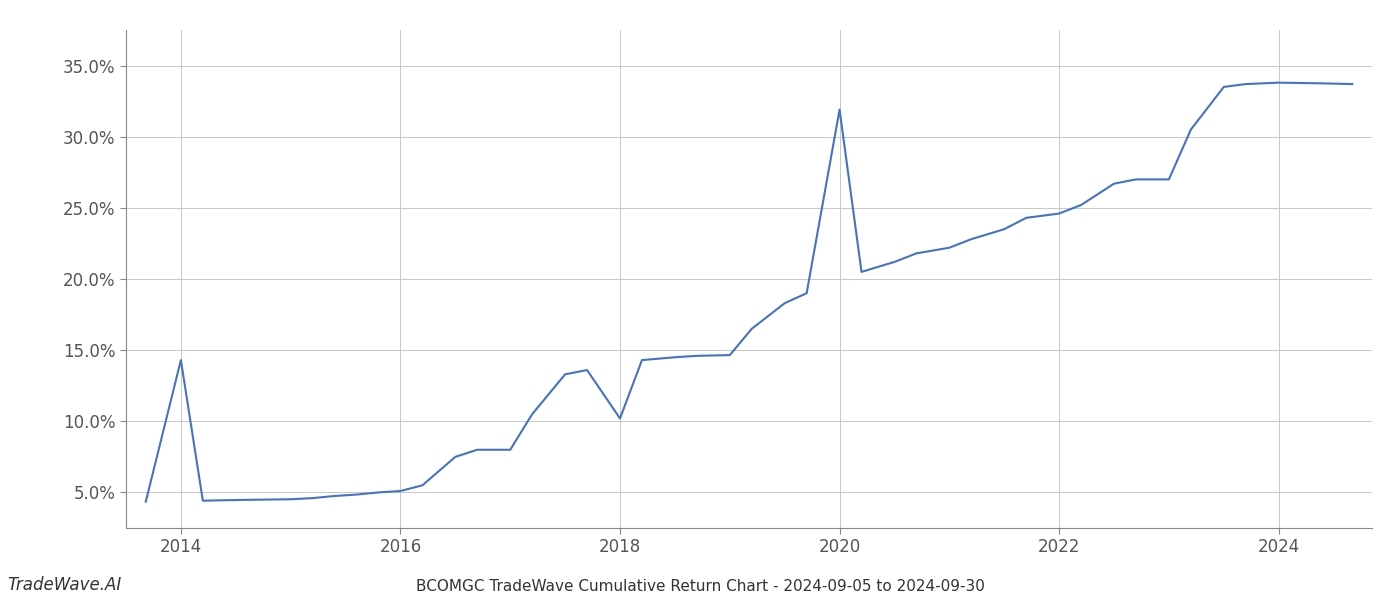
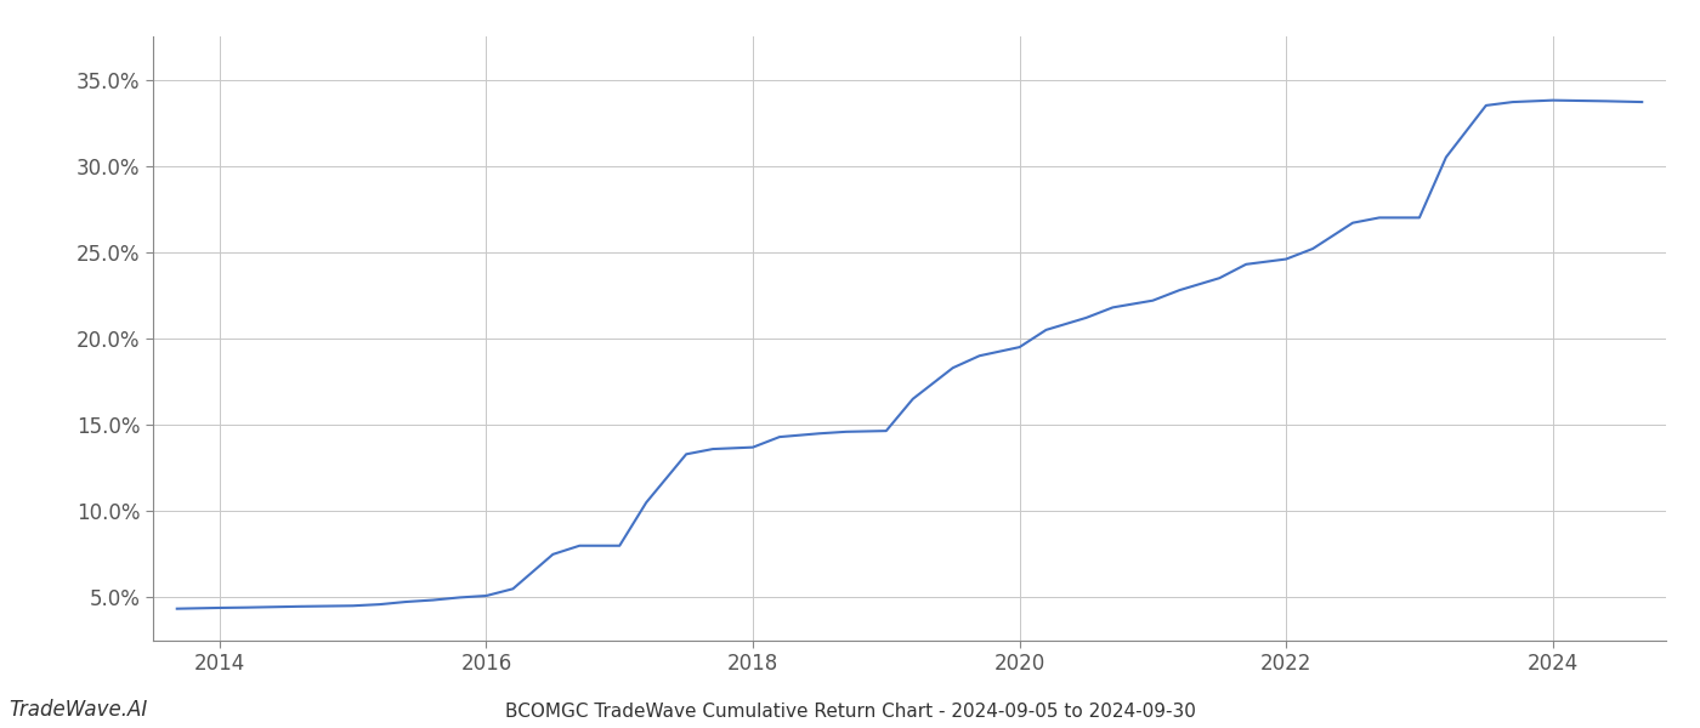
2014: 14.3% -> 4.4%
2018: 10.2% -> 13.7%
2020: 31.9% -> 19.5%
